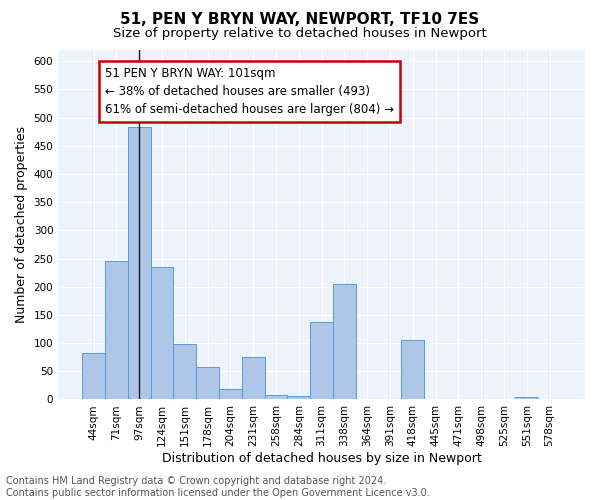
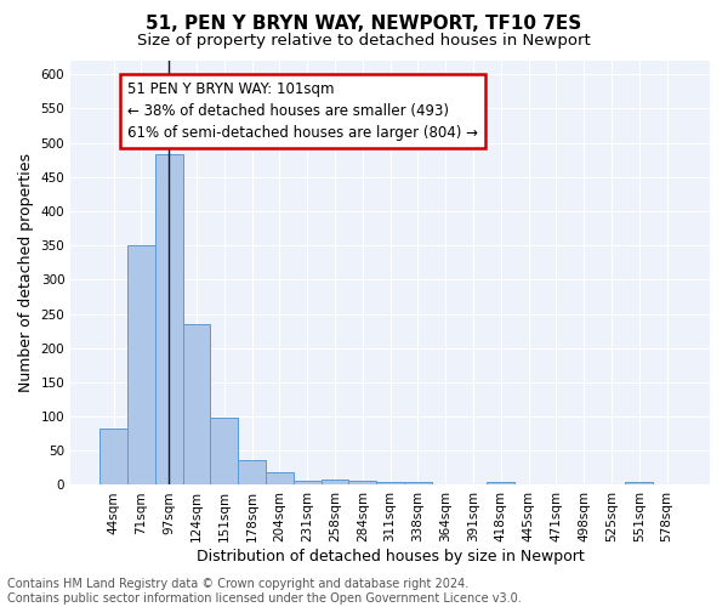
71sqm: 246 -> 350
178sqm: 58 -> 37
231sqm: 76 -> 7
311sqm: 138 -> 5
338sqm: 204 -> 5
418sqm: 106 -> 5
